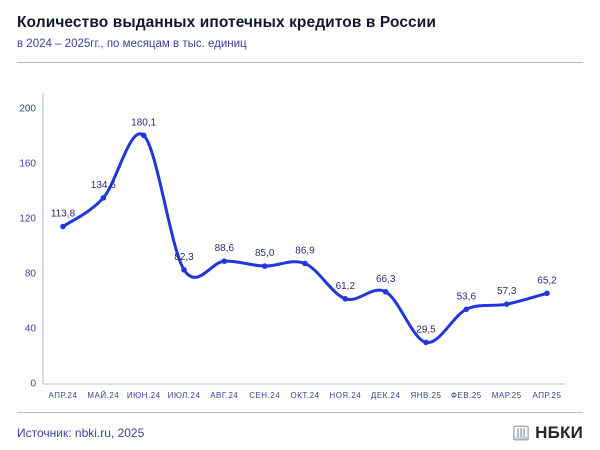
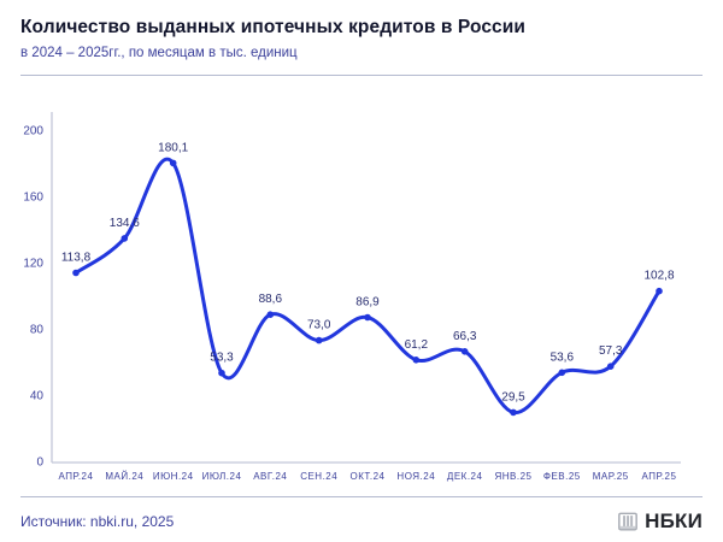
ИЮЛ.24: 82,3 -> 53,3
СЕН.24: 85,0 -> 73,0
АПР.25: 65,2 -> 102,8
